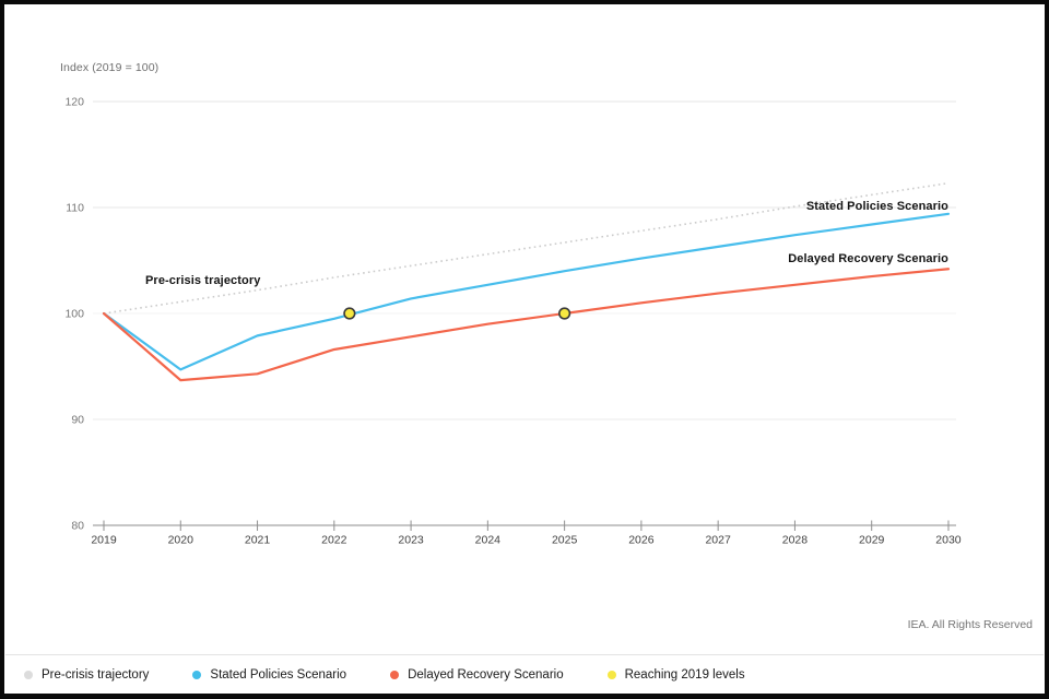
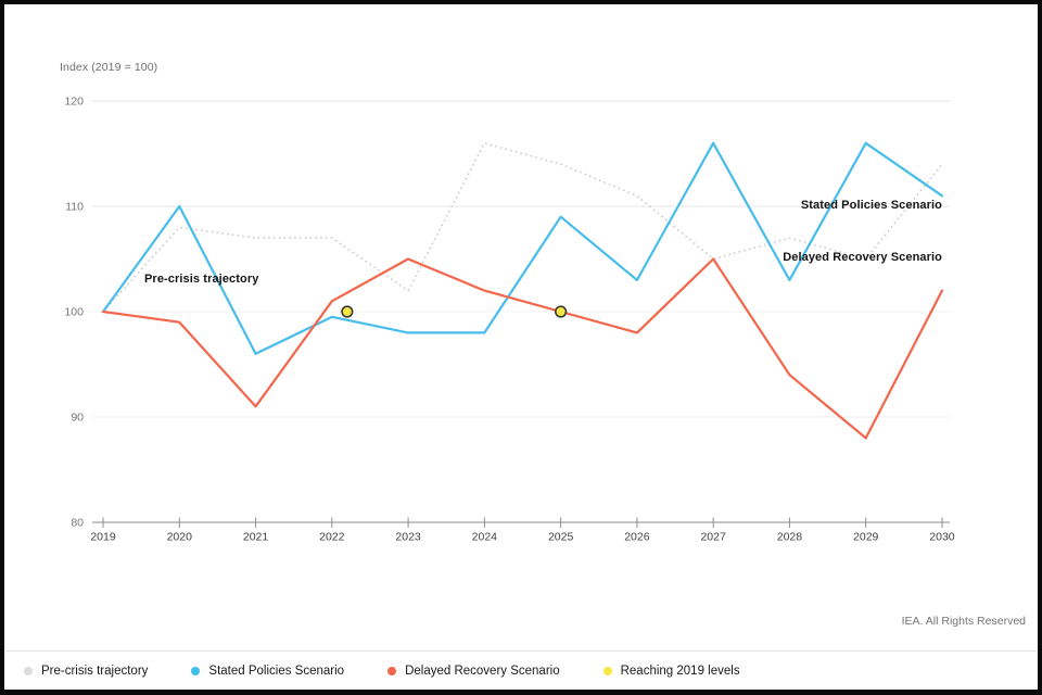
Pre-crisis trajectory/2020: 101 -> 108
Stated Policies Scenario/2020: 95 -> 110
Delayed Recovery Scenario/2020: 94 -> 99
Pre-crisis trajectory/2021: 102 -> 107
Stated Policies Scenario/2021: 98 -> 96
Delayed Recovery Scenario/2021: 94 -> 91
Pre-crisis trajectory/2022: 103 -> 107
Delayed Recovery Scenario/2022: 97 -> 101
Pre-crisis trajectory/2023: 104 -> 102
Stated Policies Scenario/2023: 101 -> 98
Delayed Recovery Scenario/2023: 98 -> 105
Pre-crisis trajectory/2024: 106 -> 116
Stated Policies Scenario/2024: 103 -> 98
Delayed Recovery Scenario/2024: 99 -> 102
Pre-crisis trajectory/2025: 107 -> 114
Stated Policies Scenario/2025: 104 -> 109
Pre-crisis trajectory/2026: 108 -> 111
Stated Policies Scenario/2026: 105 -> 103
Delayed Recovery Scenario/2026: 101 -> 98
Pre-crisis trajectory/2027: 109 -> 105
Stated Policies Scenario/2027: 106 -> 116
Delayed Recovery Scenario/2027: 102 -> 105
Pre-crisis trajectory/2028: 110 -> 107
Stated Policies Scenario/2028: 107 -> 103
Delayed Recovery Scenario/2028: 103 -> 94
Pre-crisis trajectory/2029: 111 -> 105
Stated Policies Scenario/2029: 108 -> 116
Delayed Recovery Scenario/2029: 104 -> 88
Pre-crisis trajectory/2030: 112 -> 114
Stated Policies Scenario/2030: 109 -> 111
Delayed Recovery Scenario/2030: 104 -> 102
